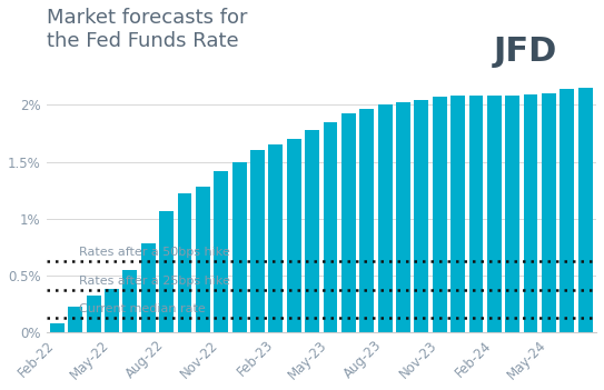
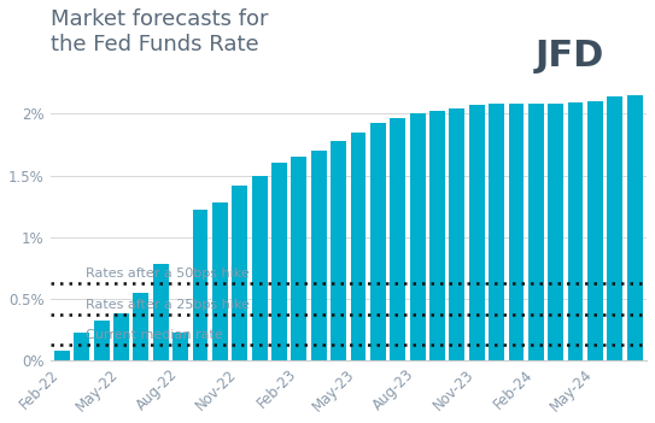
Aug-22: 1.07% -> 0.23%
